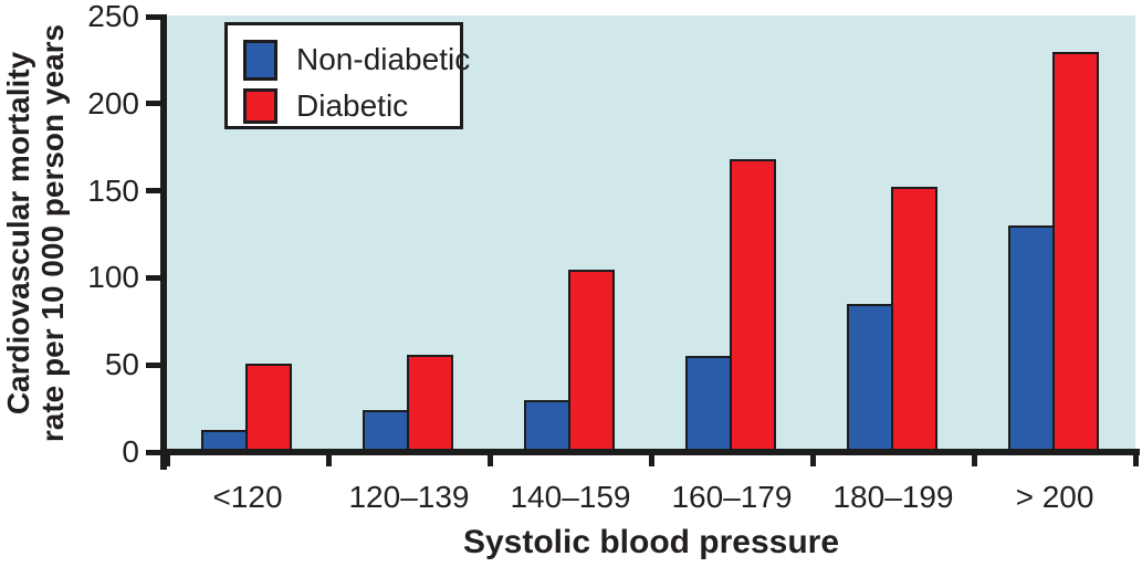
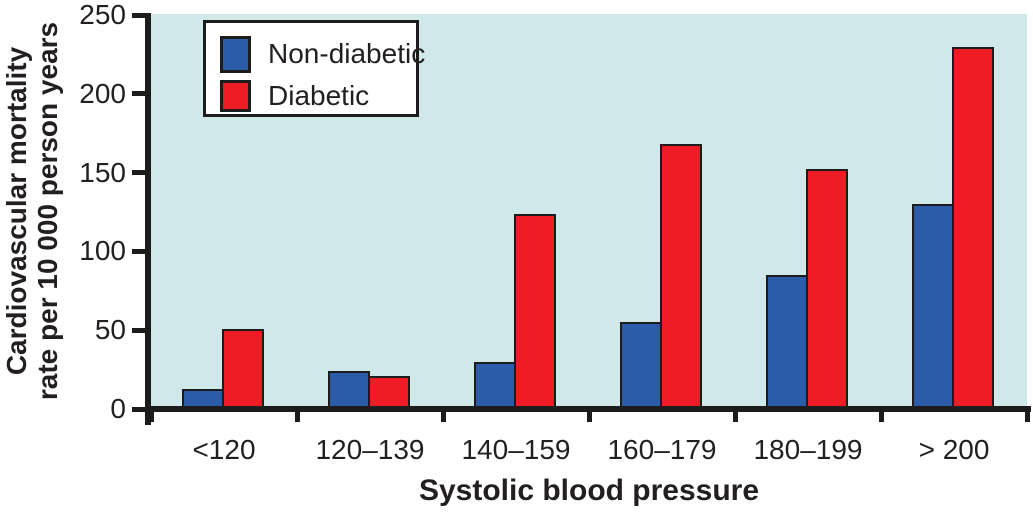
Diabetic/120–139: 56 -> 21
Diabetic/140–159: 105 -> 124
